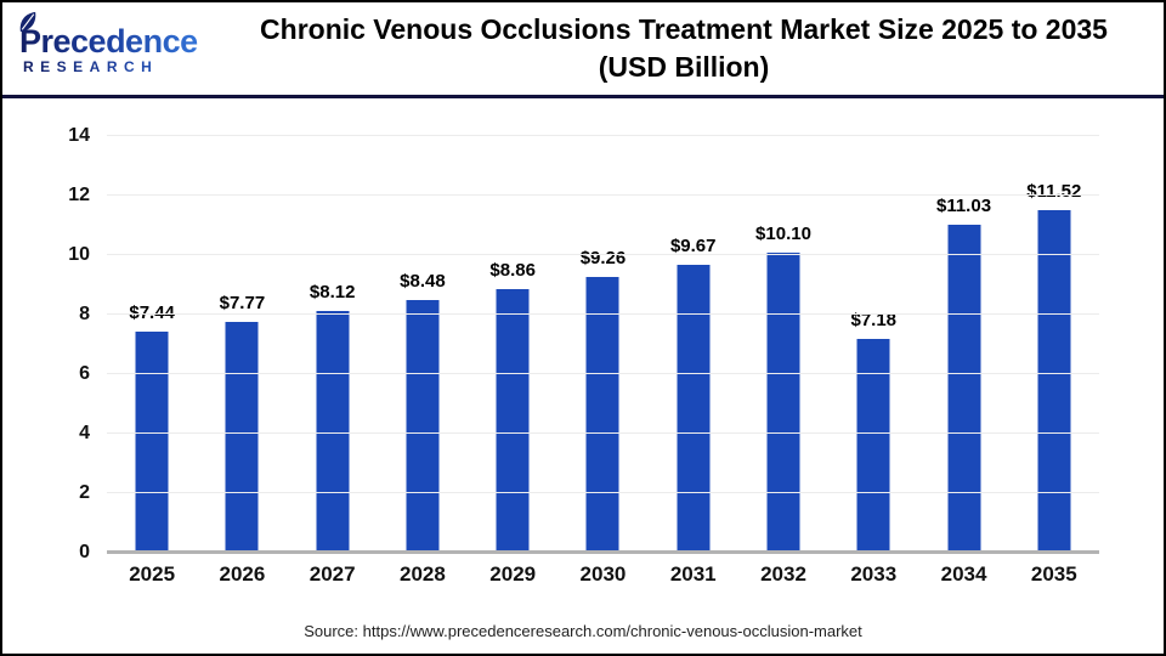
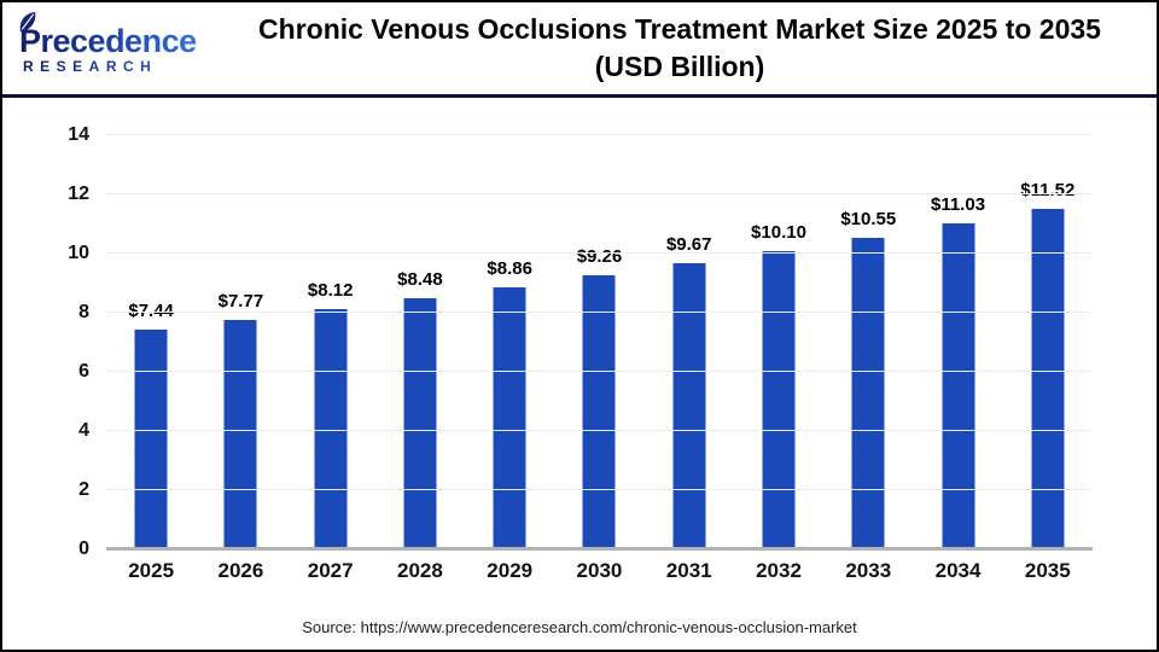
2033: $7.18 -> $10.55
